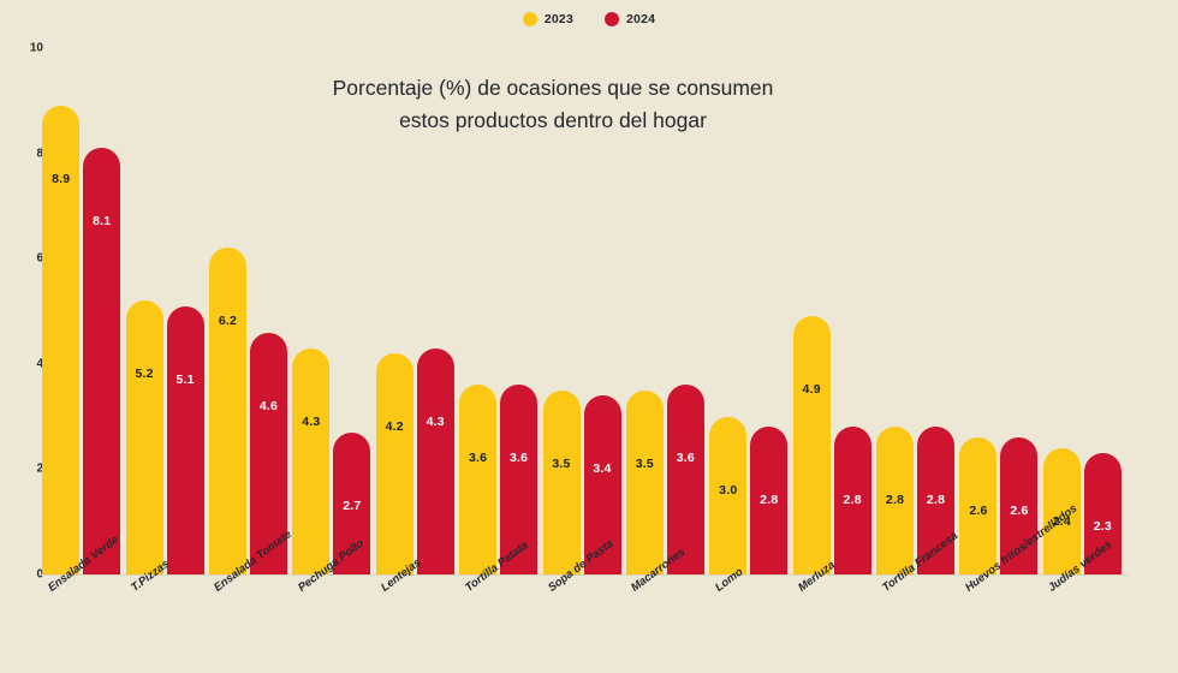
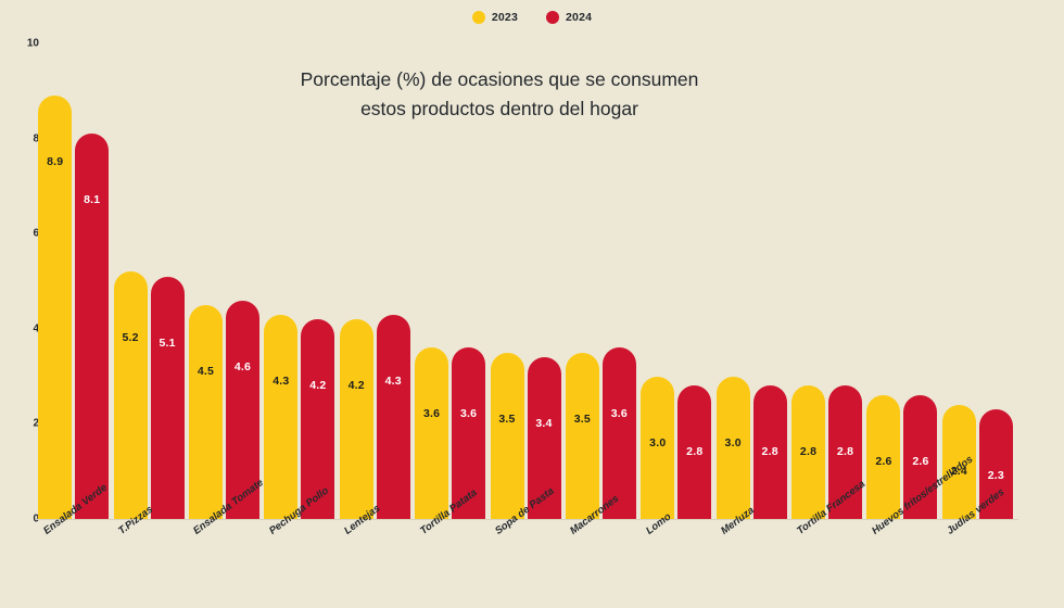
2023/Ensalada Tomate: 6.2 -> 4.5
2024/Pechuga Pollo: 2.7 -> 4.2
2023/Merluza: 4.9 -> 3.0
